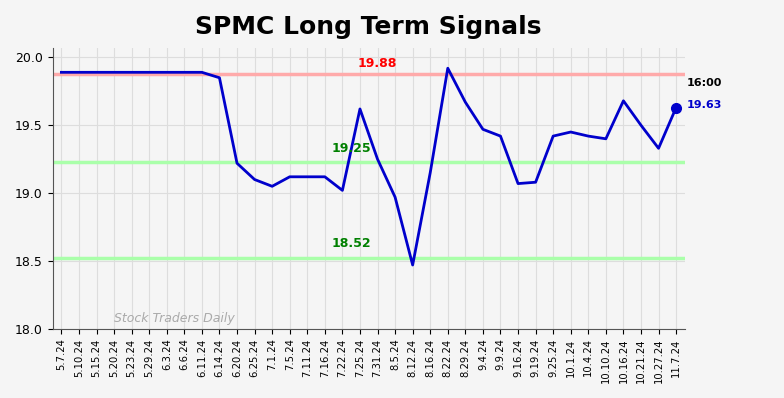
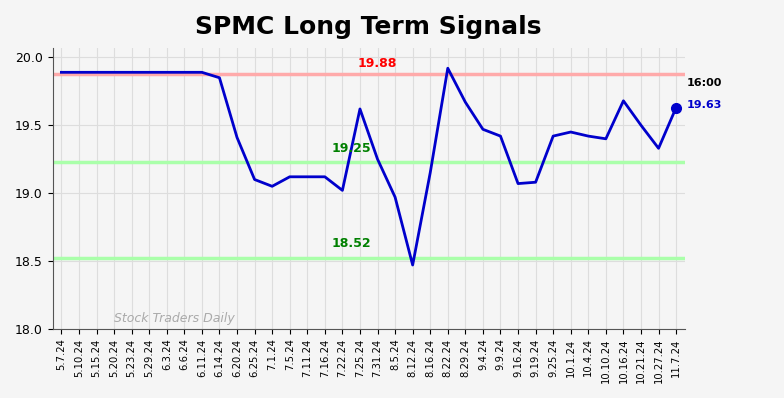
6.20.24: 19.22 -> 19.41
